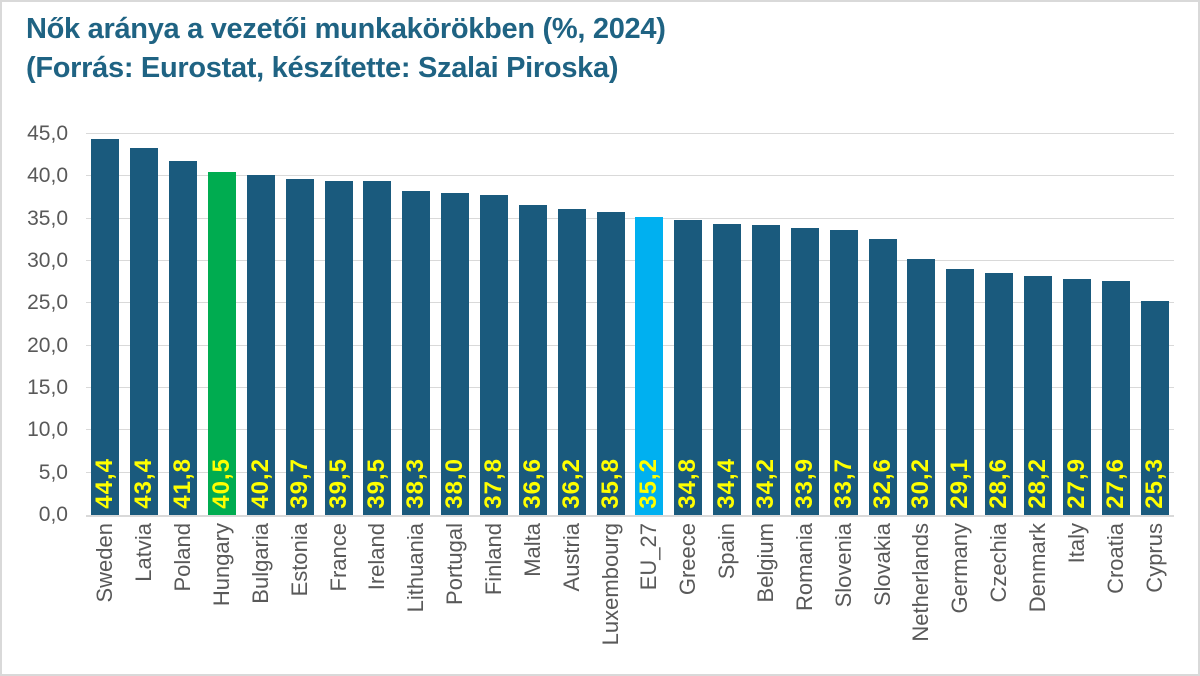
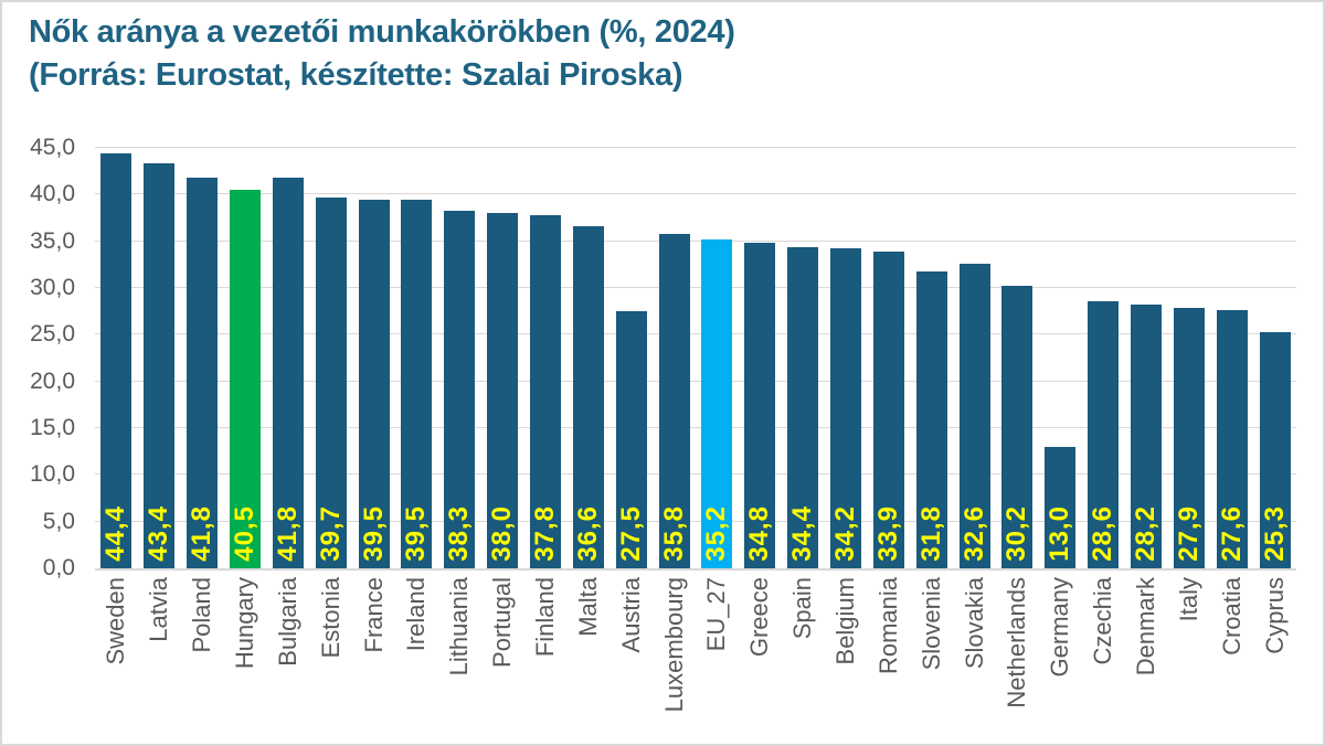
Bulgaria: 40,2 -> 41,8
Austria: 36,2 -> 27,5
Slovenia: 33,7 -> 31,8
Germany: 29,1 -> 13,0
